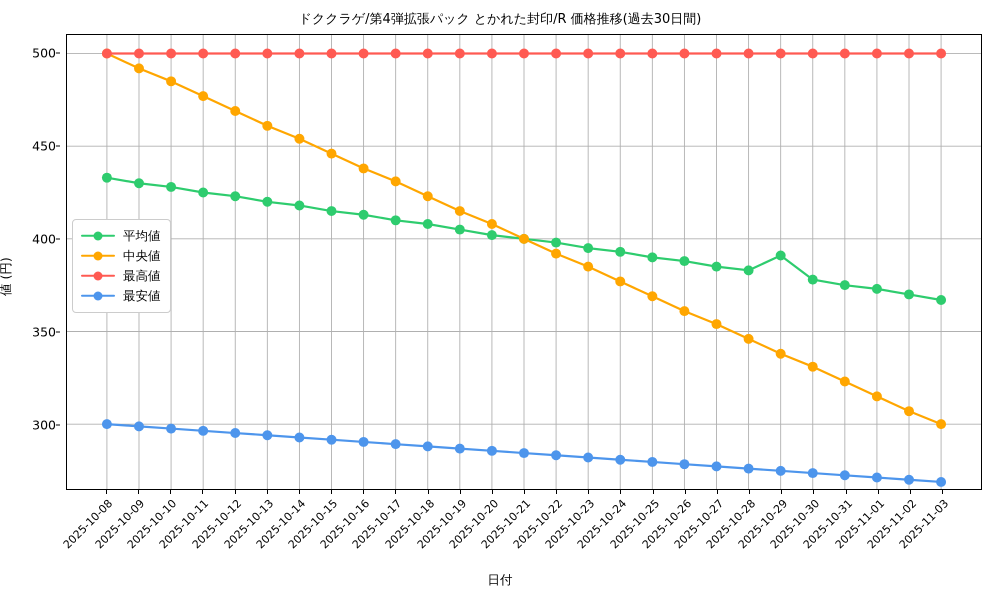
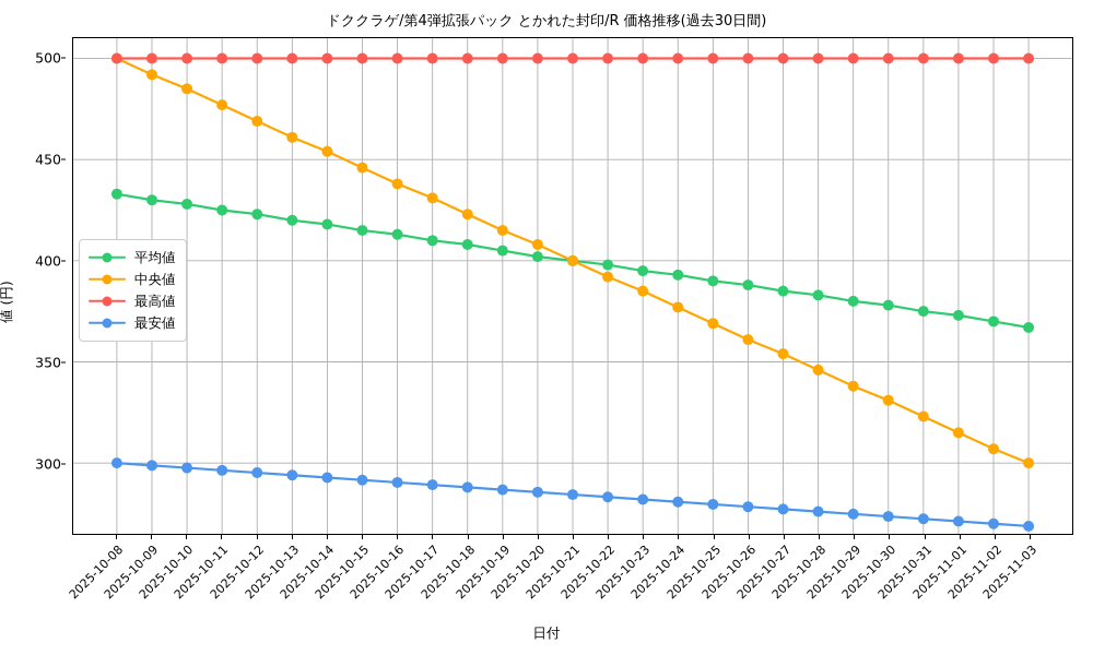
平均値/2025-10-29: 391 -> 380
